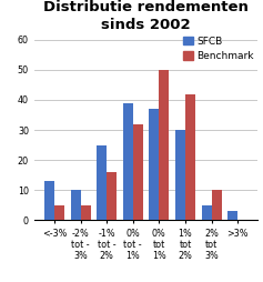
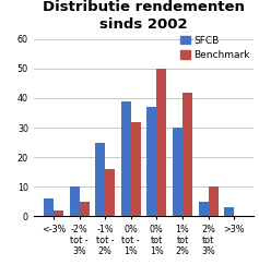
SFCB/<-3%: 13 -> 6
Benchmark/<-3%: 5 -> 2
